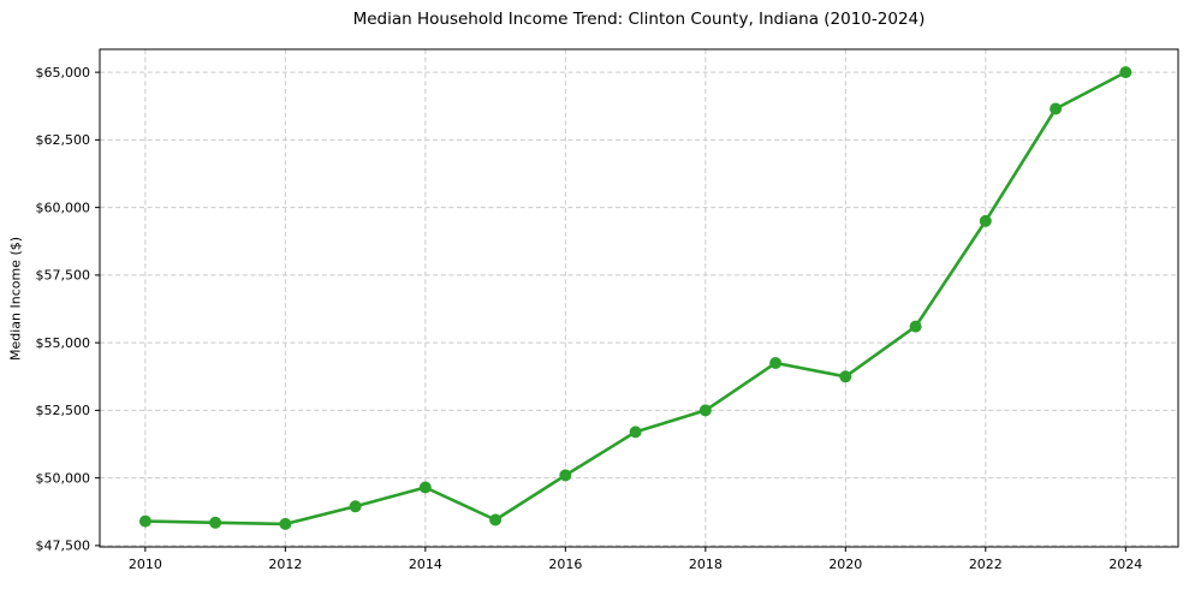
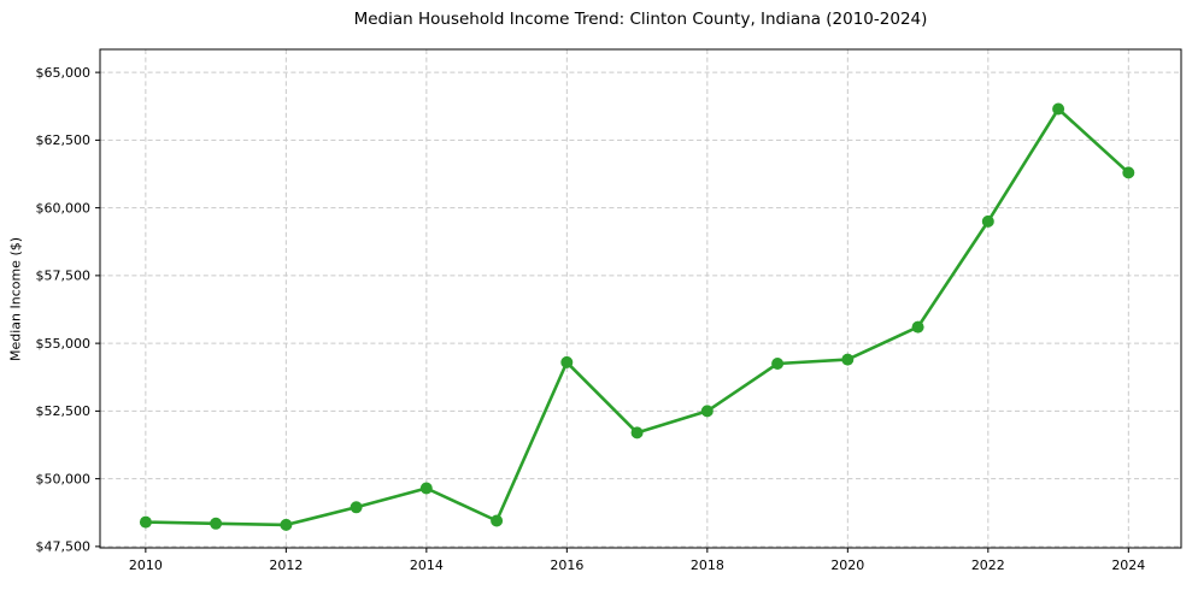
2016: $50100 -> $54300
2020: $53800 -> $54400
2024: $65000 -> $61300
